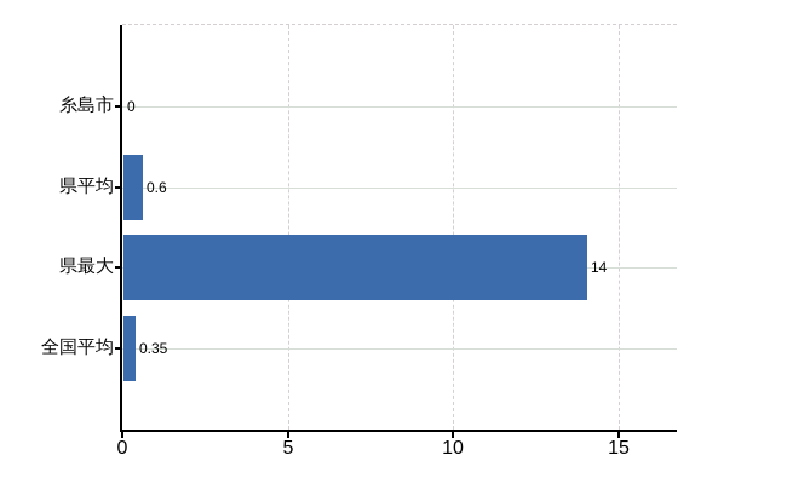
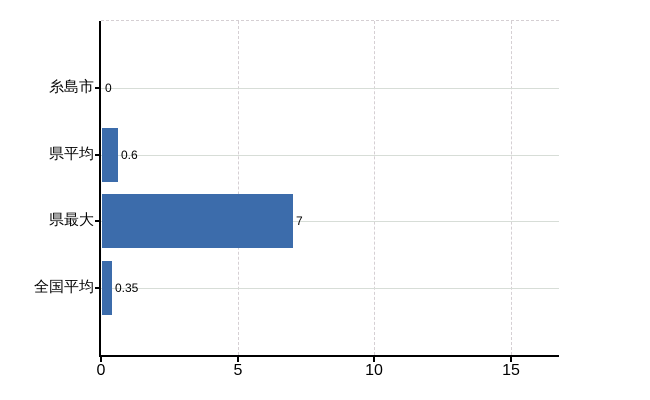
県最大: 14 -> 7
